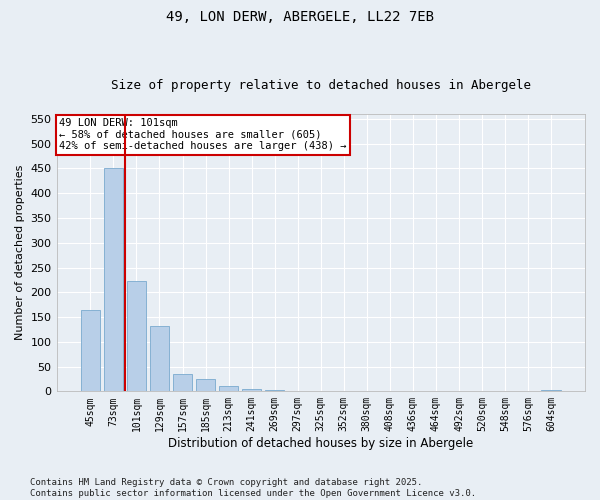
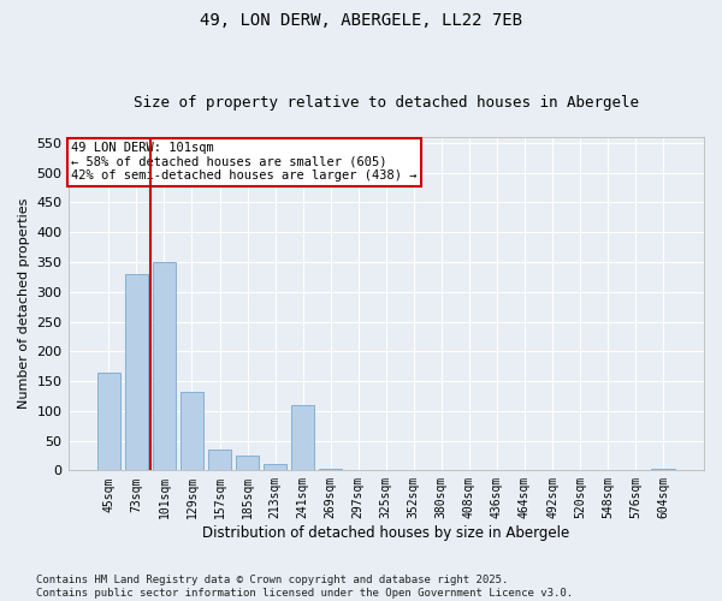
73sqm: 450 -> 330
101sqm: 222 -> 350
241sqm: 5 -> 110
